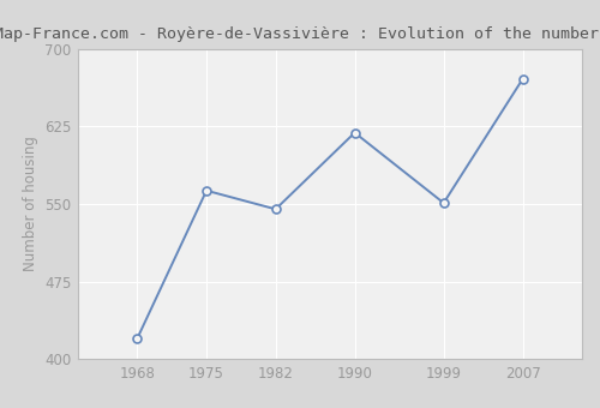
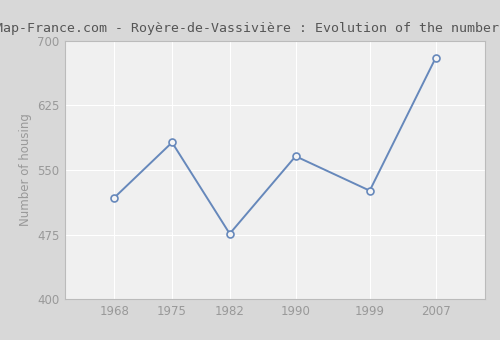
1968: 420 -> 518
1975: 563 -> 582
1982: 545 -> 476
1990: 619 -> 566
1999: 551 -> 526
2007: 671 -> 680
